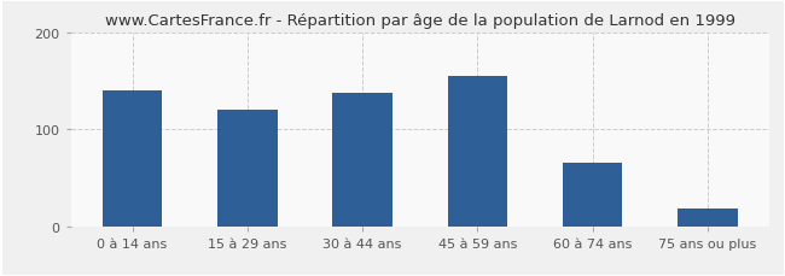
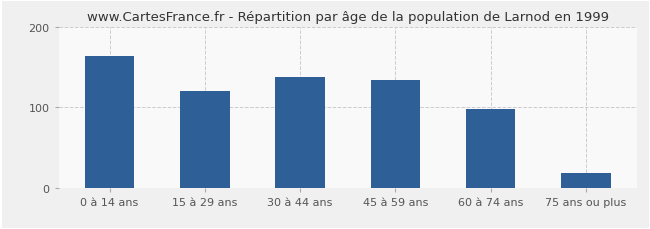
0 à 14 ans: 140 -> 164
45 à 59 ans: 155 -> 134
60 à 74 ans: 65 -> 98
